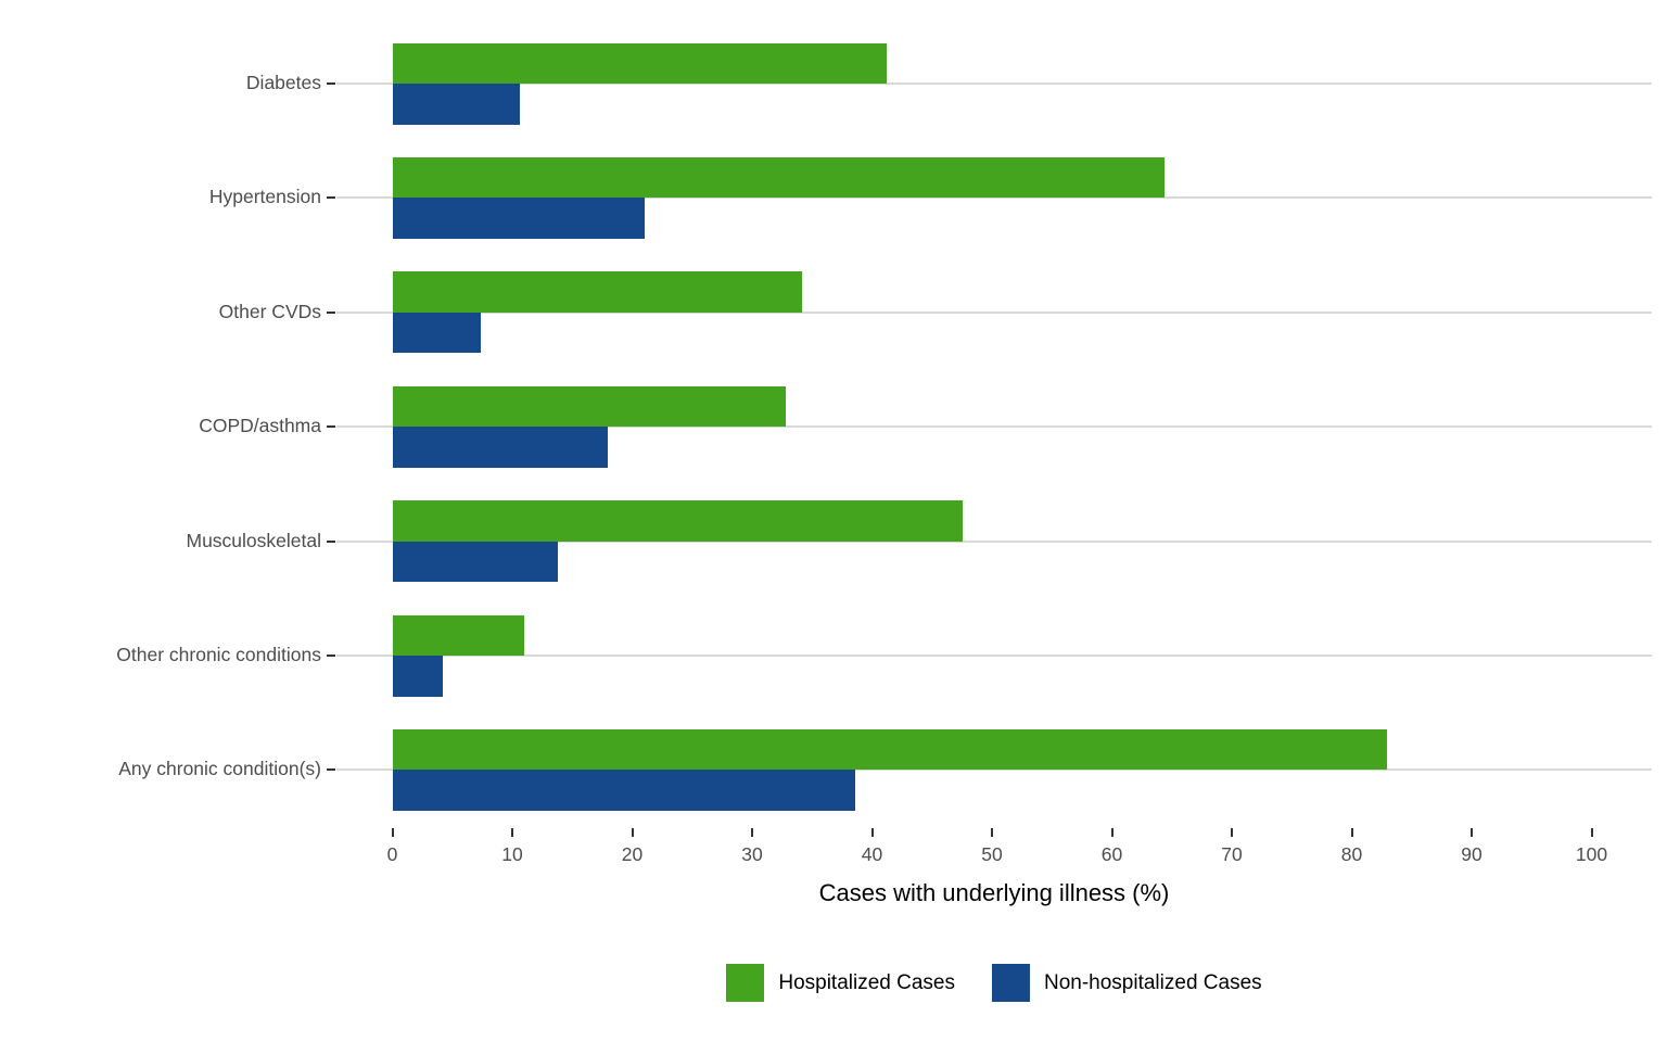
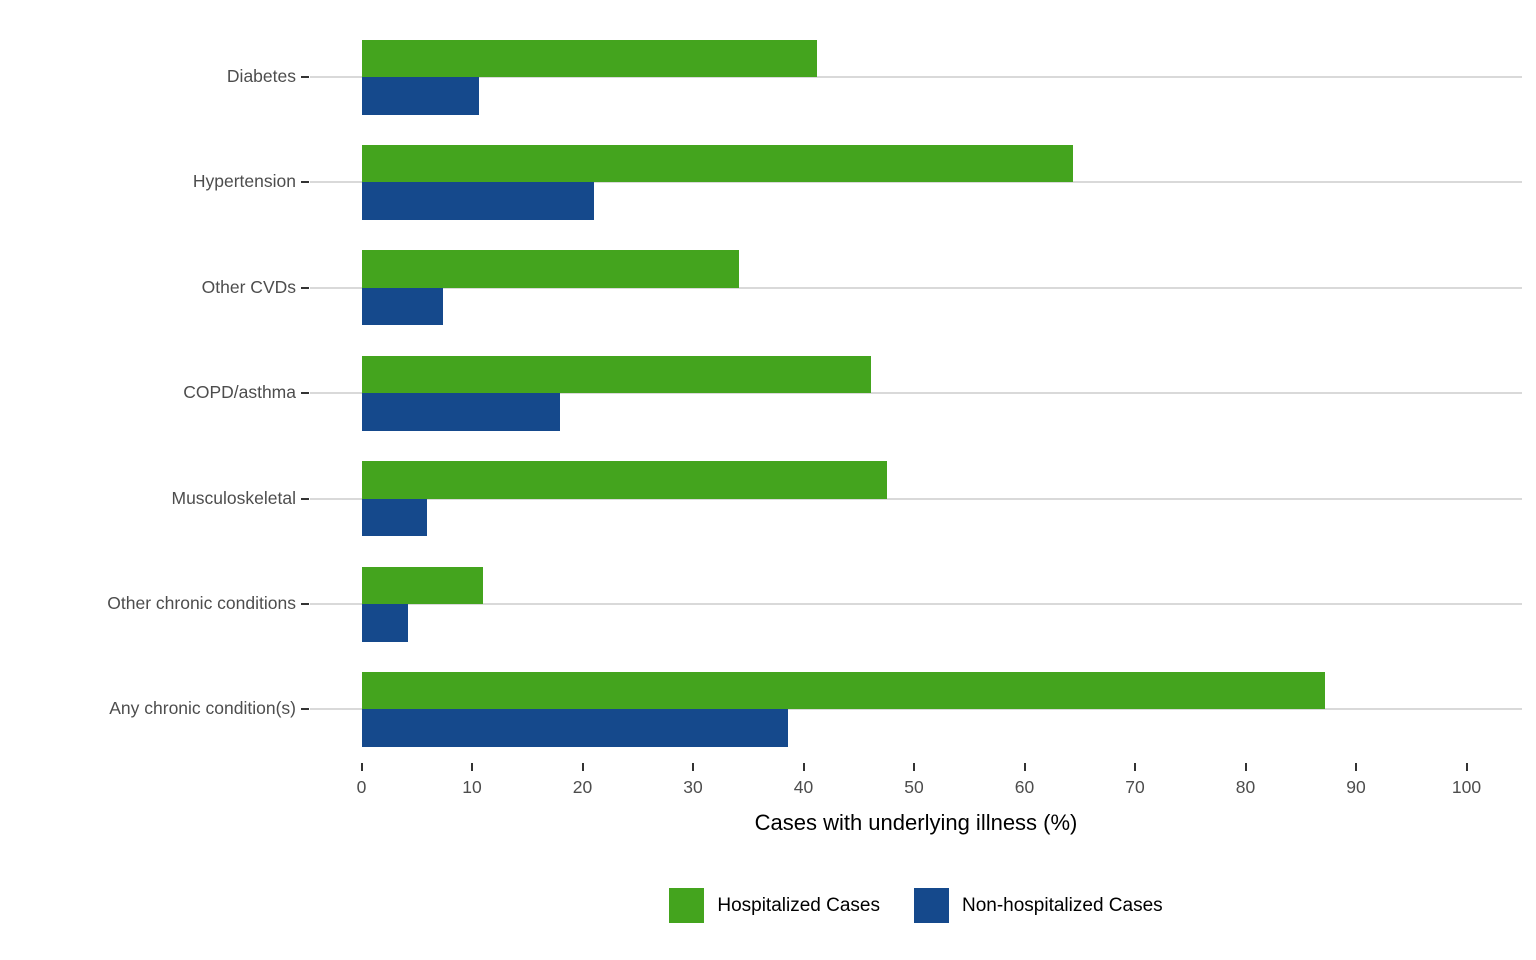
Hospitalized Cases/COPD/asthma: 32.8 -> 46.1
Non-hospitalized Cases/Musculoskeletal: 13.8 -> 5.9
Hospitalized Cases/Any chronic condition(s): 82.9 -> 87.2
